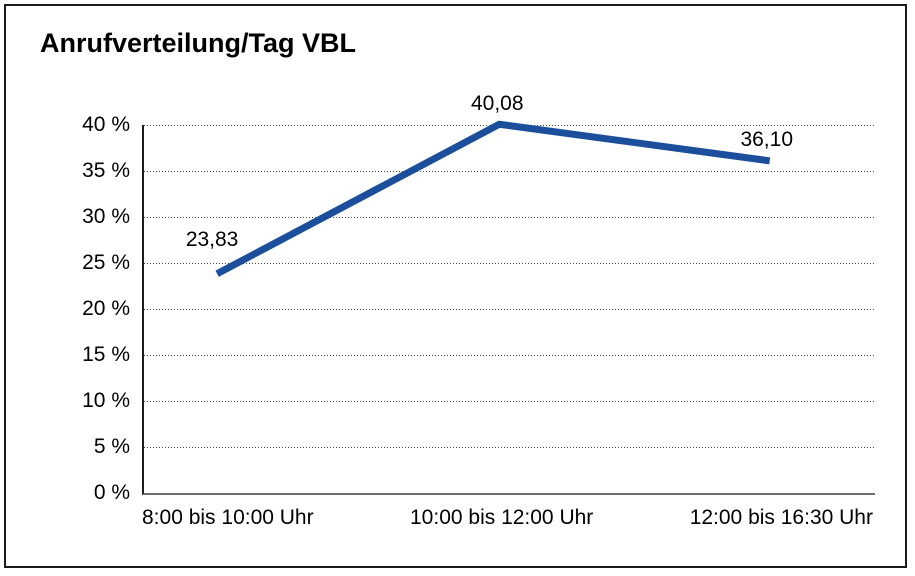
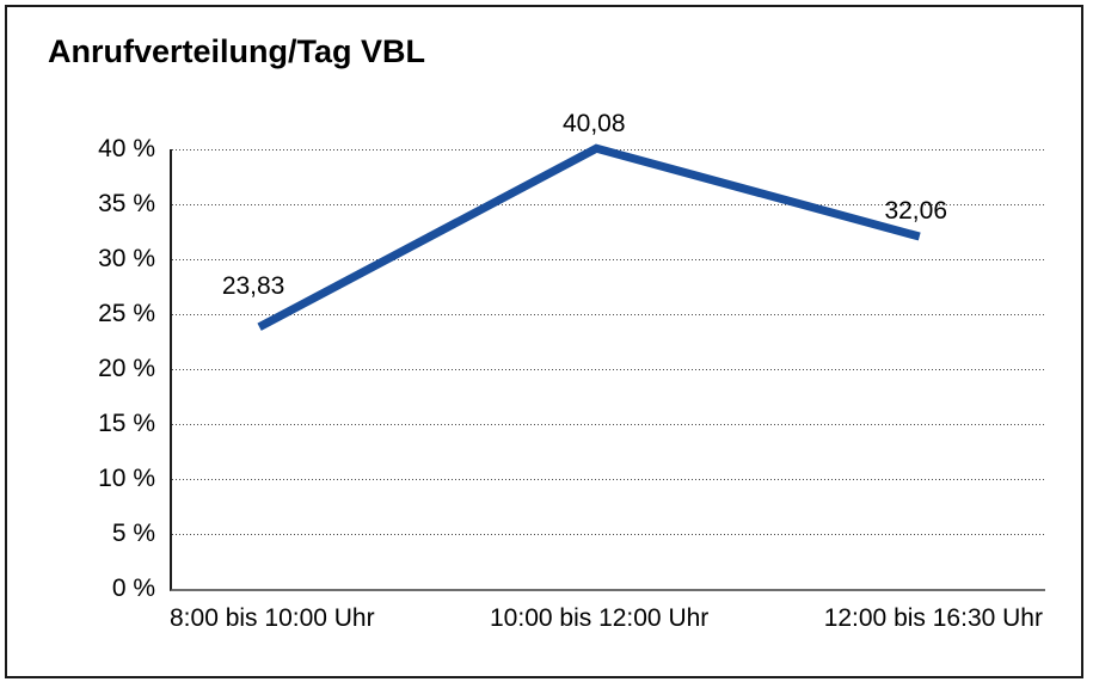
12:00 bis 16:30 Uhr: 36,10 -> 32,06
